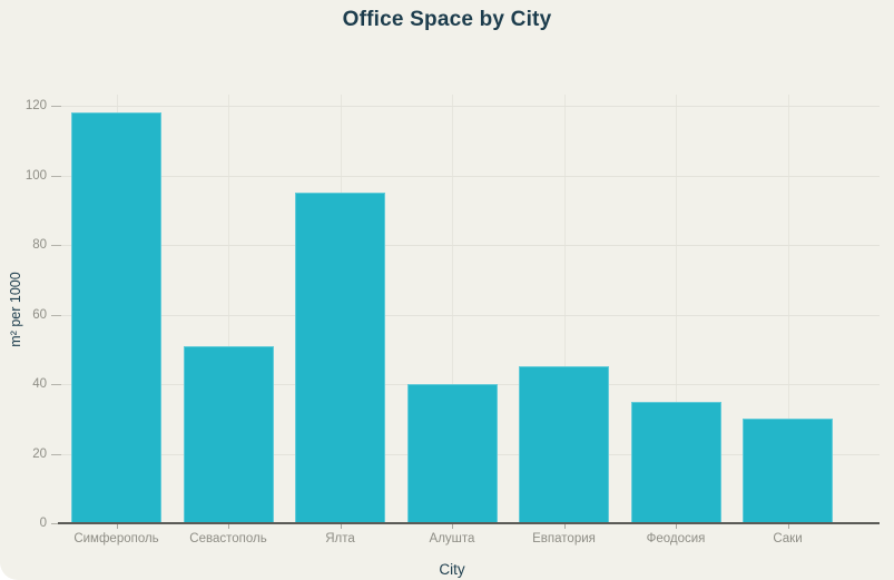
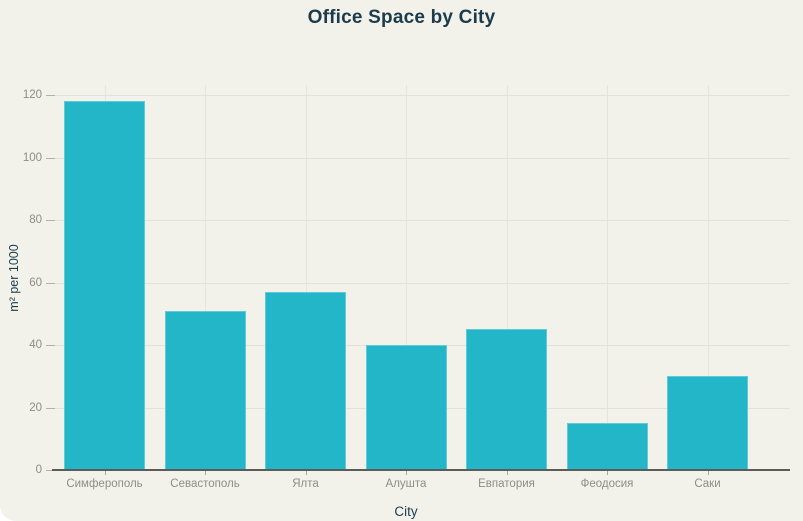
Ялта: 95 -> 57
Феодосия: 35 -> 15
